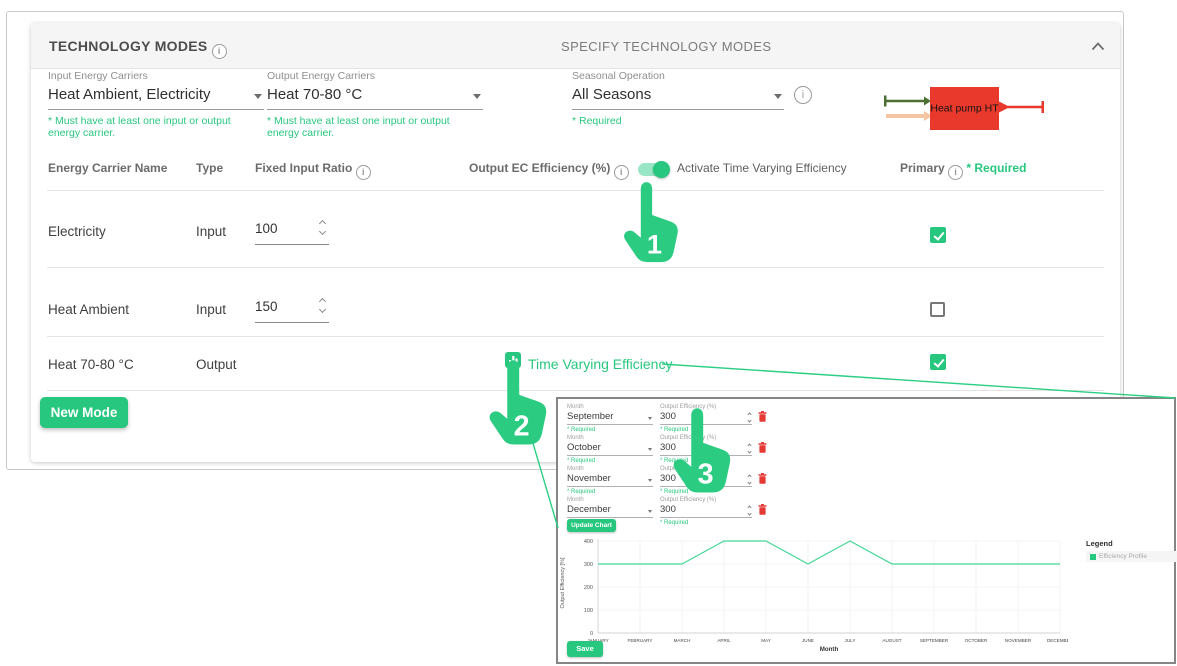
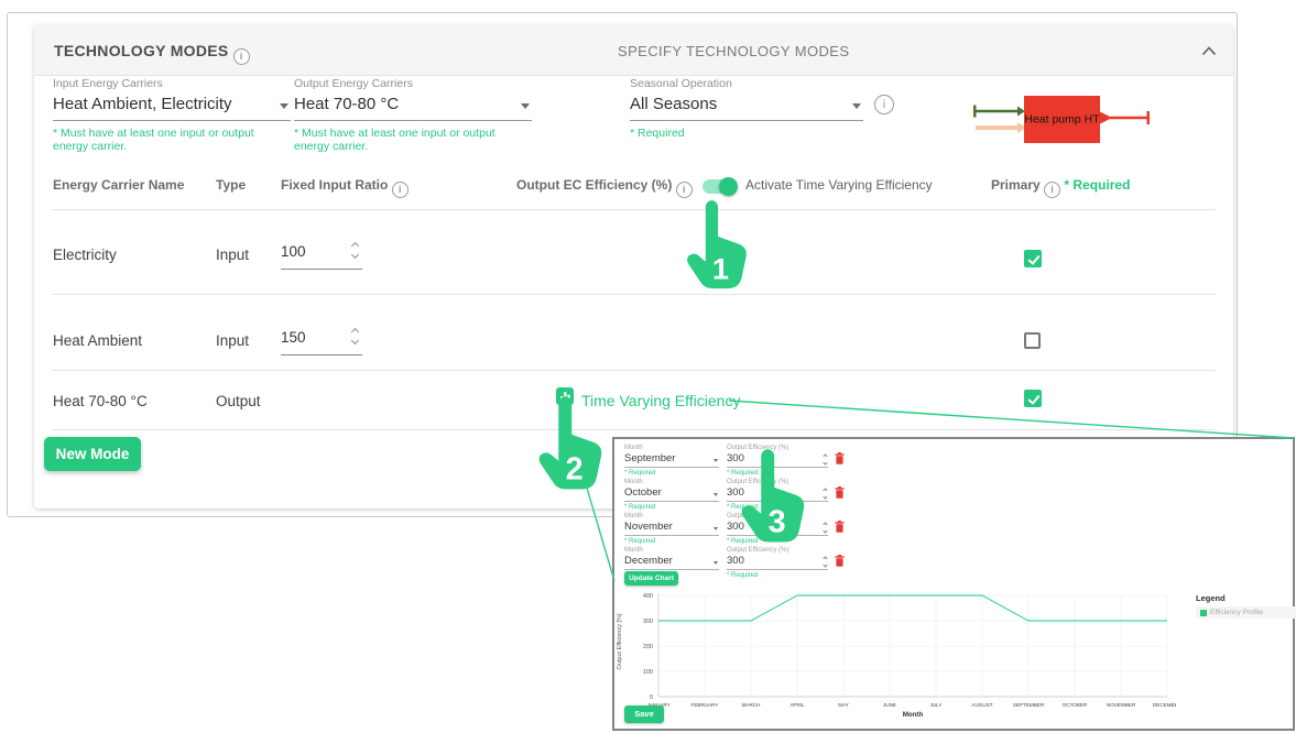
JUNE: 300 -> 400
AUGUST: 300 -> 400
